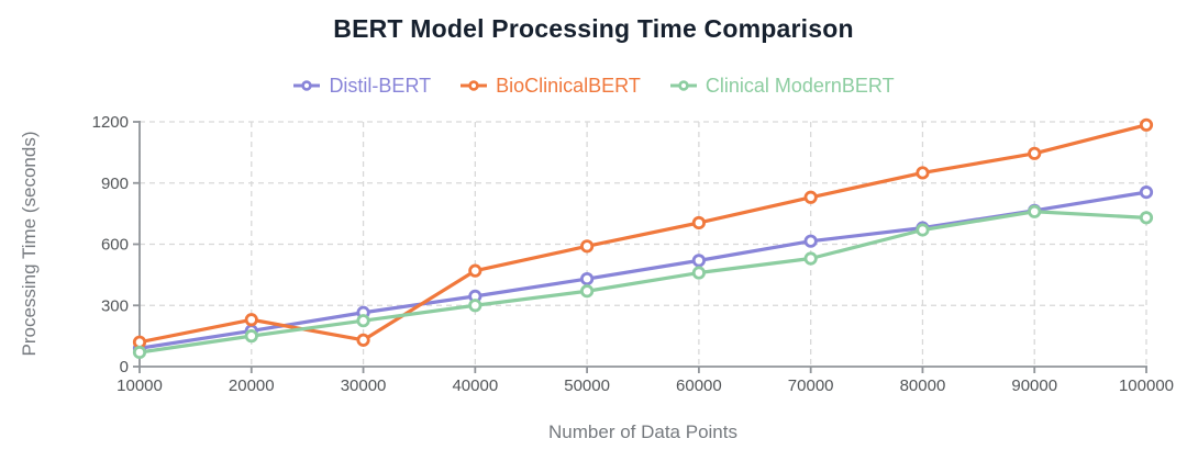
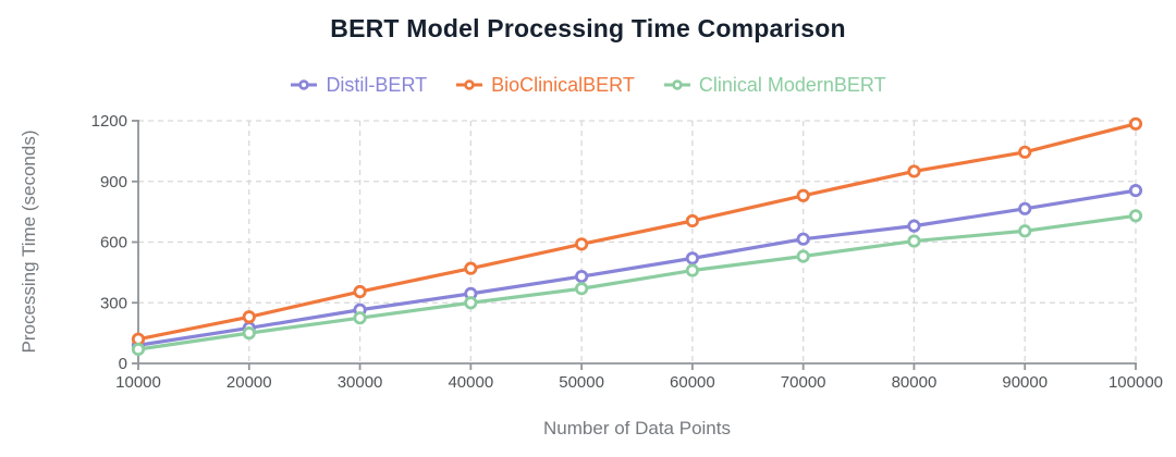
BioClinicalBERT/30000: 130 -> 360
Clinical ModernBERT/80000: 670 -> 600
Clinical ModernBERT/90000: 760 -> 660
